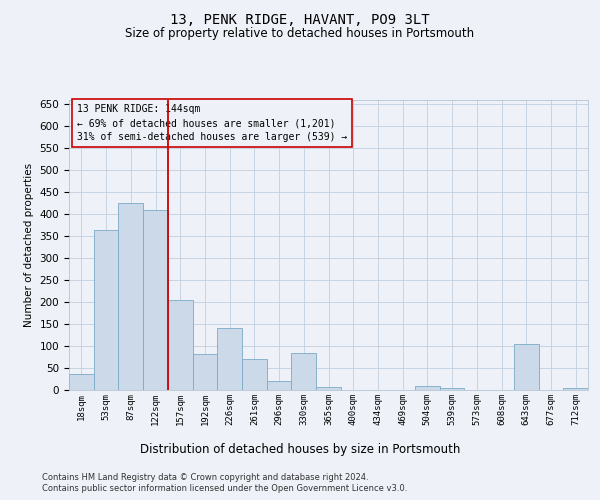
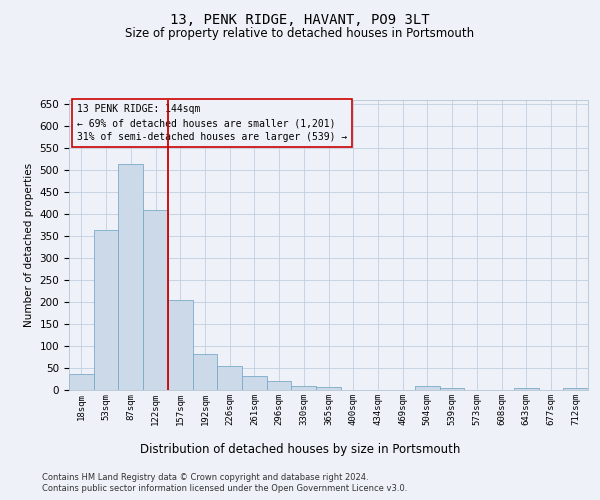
87sqm: 425 -> 515
226sqm: 140 -> 55
261sqm: 70 -> 33
330sqm: 85 -> 10
643sqm: 105 -> 4
